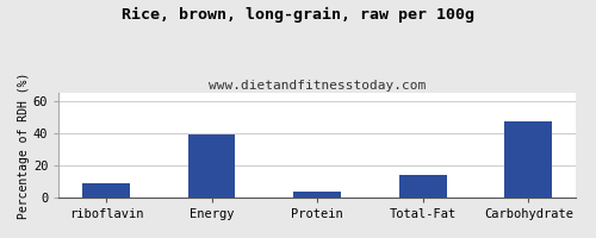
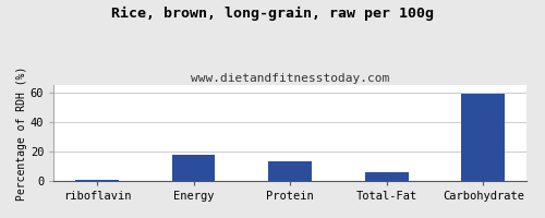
riboflavin: 9 -> 0
Energy: 39 -> 18
Protein: 4 -> 13
Total-Fat: 14 -> 6
Carbohydrate: 47 -> 59
